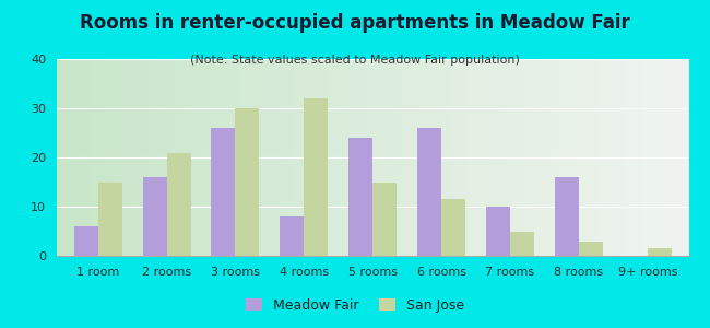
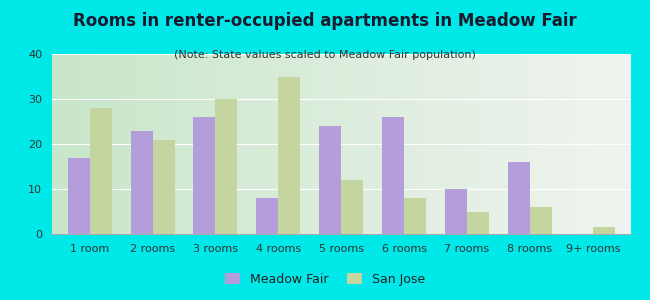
Meadow Fair/1 room: 6 -> 17
San Jose/1 room: 15.0 -> 28.0
Meadow Fair/2 rooms: 16 -> 23
San Jose/4 rooms: 32.0 -> 35.0
San Jose/5 rooms: 15.0 -> 12.0
San Jose/6 rooms: 11.5 -> 8.0
San Jose/8 rooms: 3.0 -> 6.0
